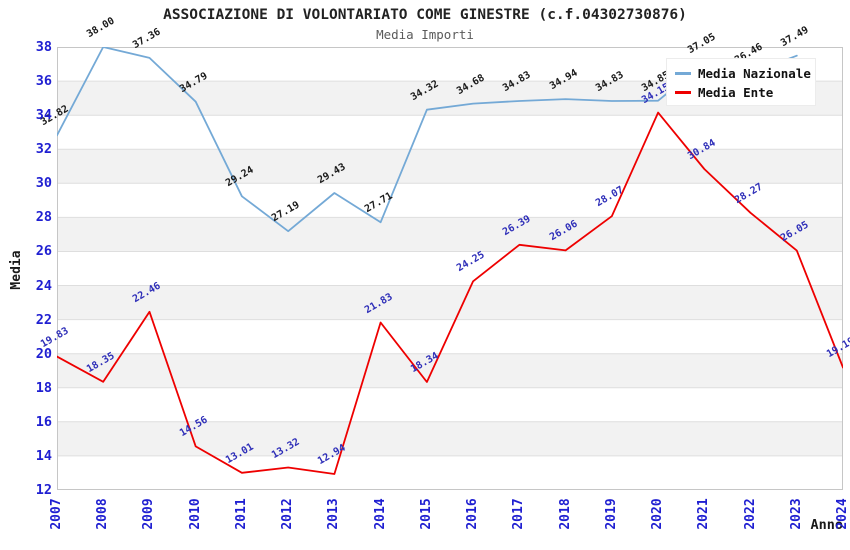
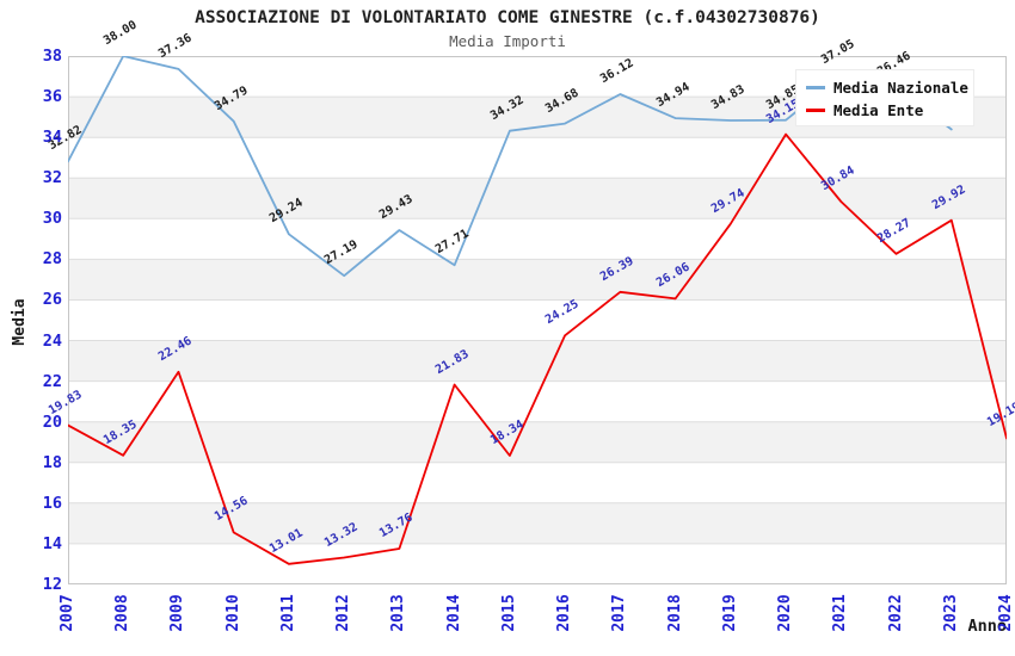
Media Ente/2013: 12.94 -> 13.76
Media Nazionale/2017: 34.83 -> 36.12
Media Ente/2019: 28.07 -> 29.74
Media Nazionale/2023: 37.49 -> 34.39
Media Ente/2023: 26.05 -> 29.92
